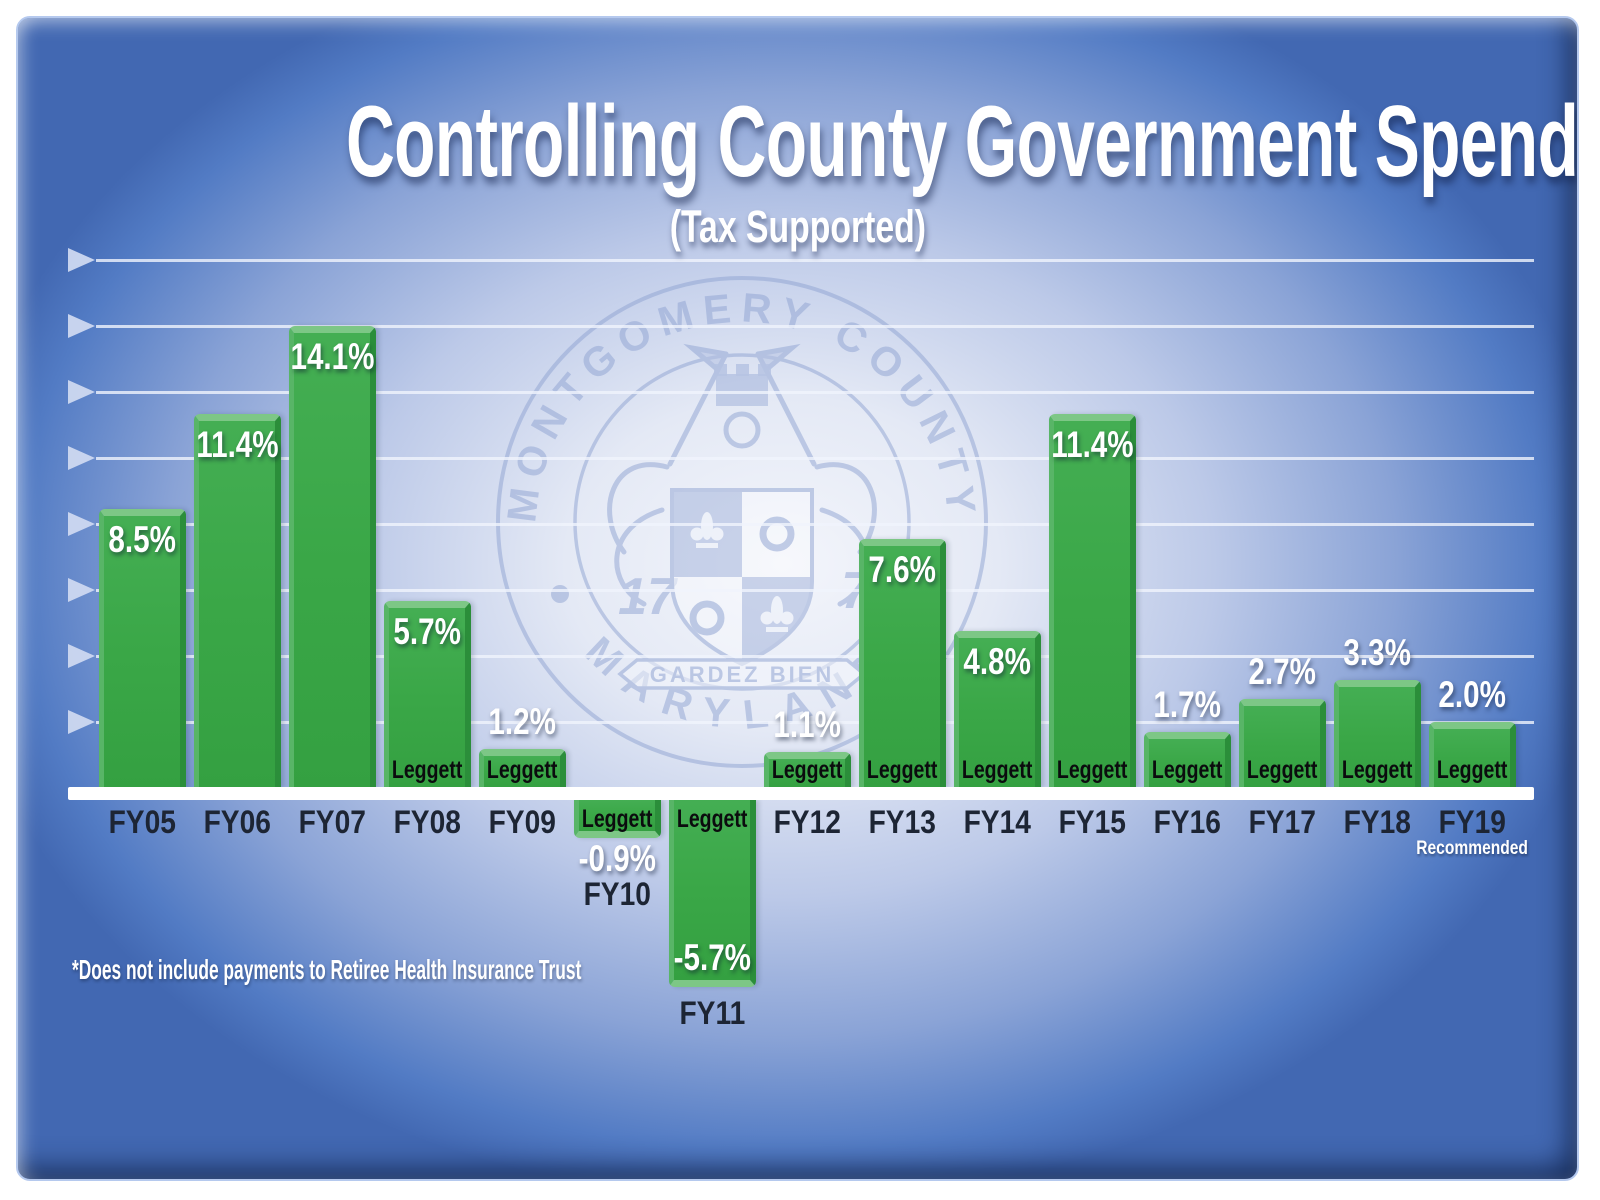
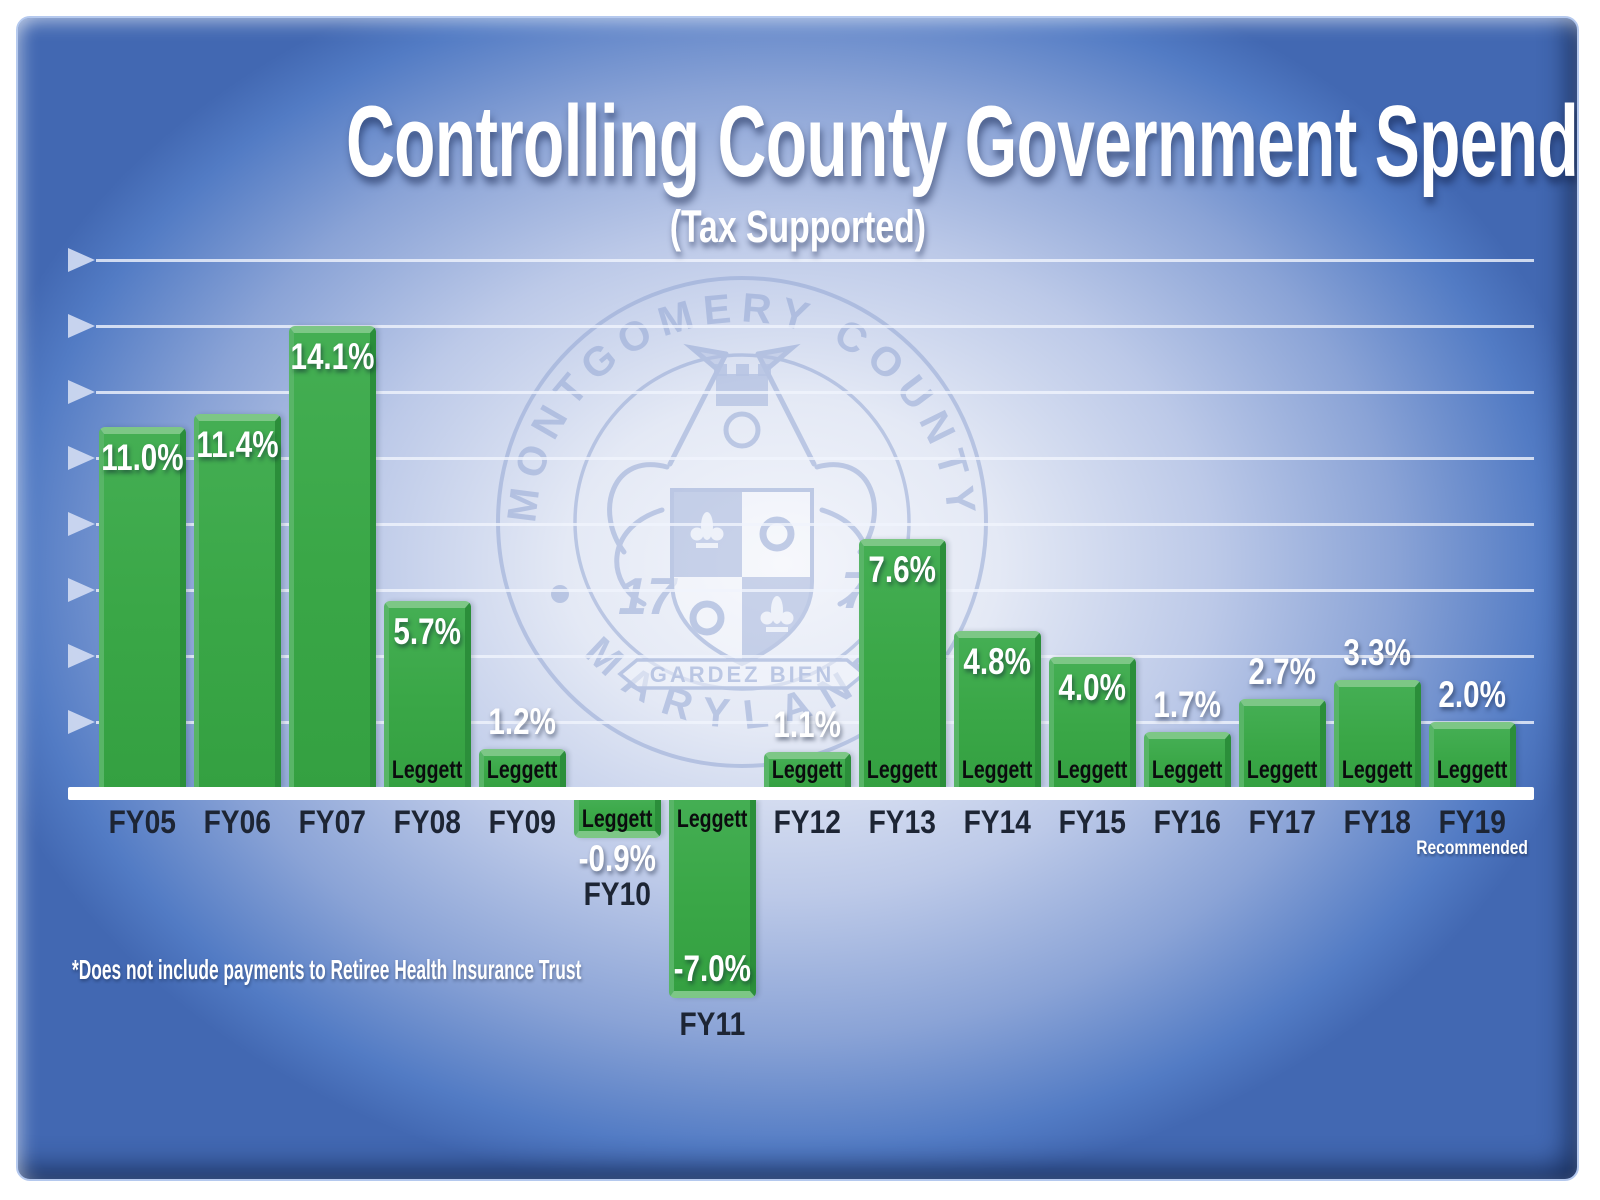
FY05: 8.5% -> 11.0%
FY11: -5.7% -> -7.0%
FY15: 11.4% -> 4.0%
